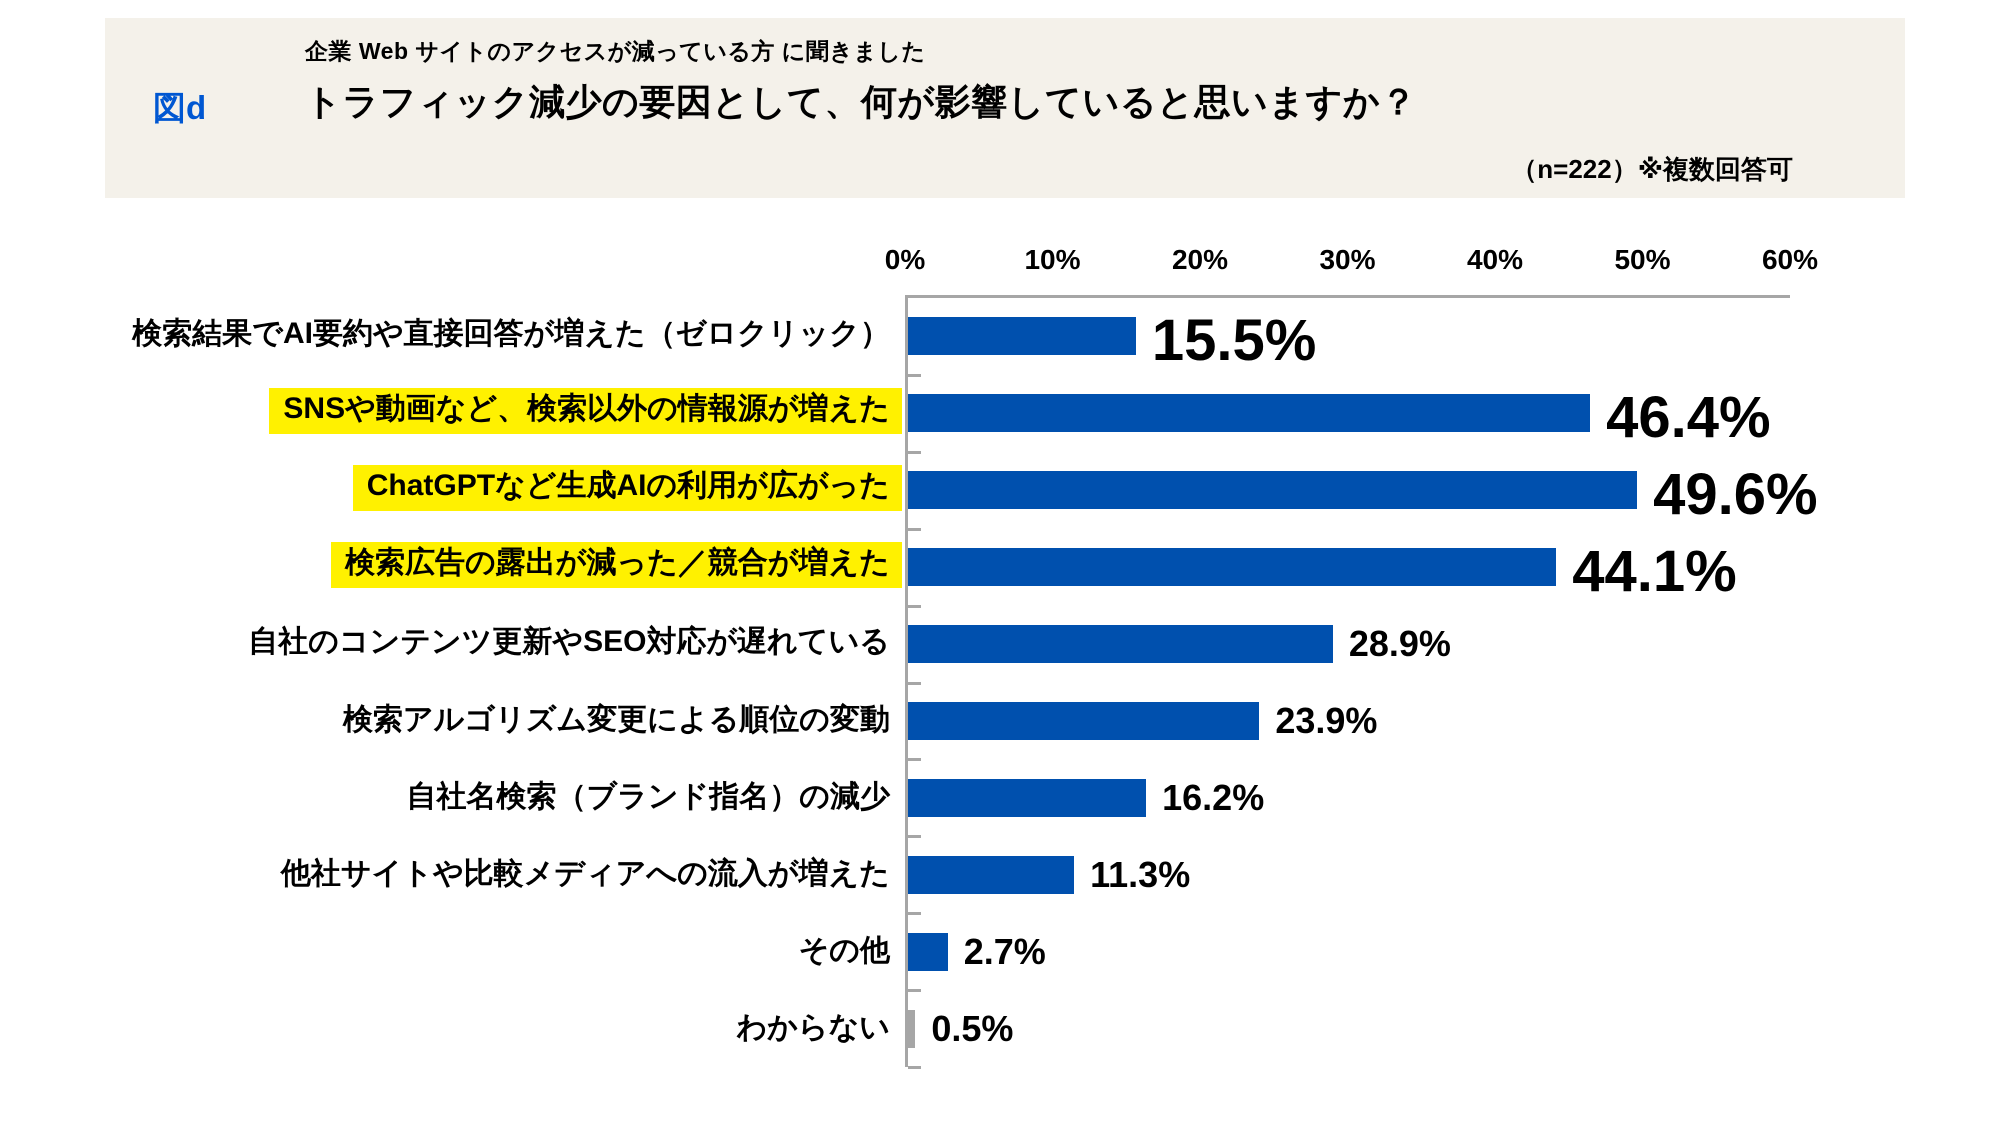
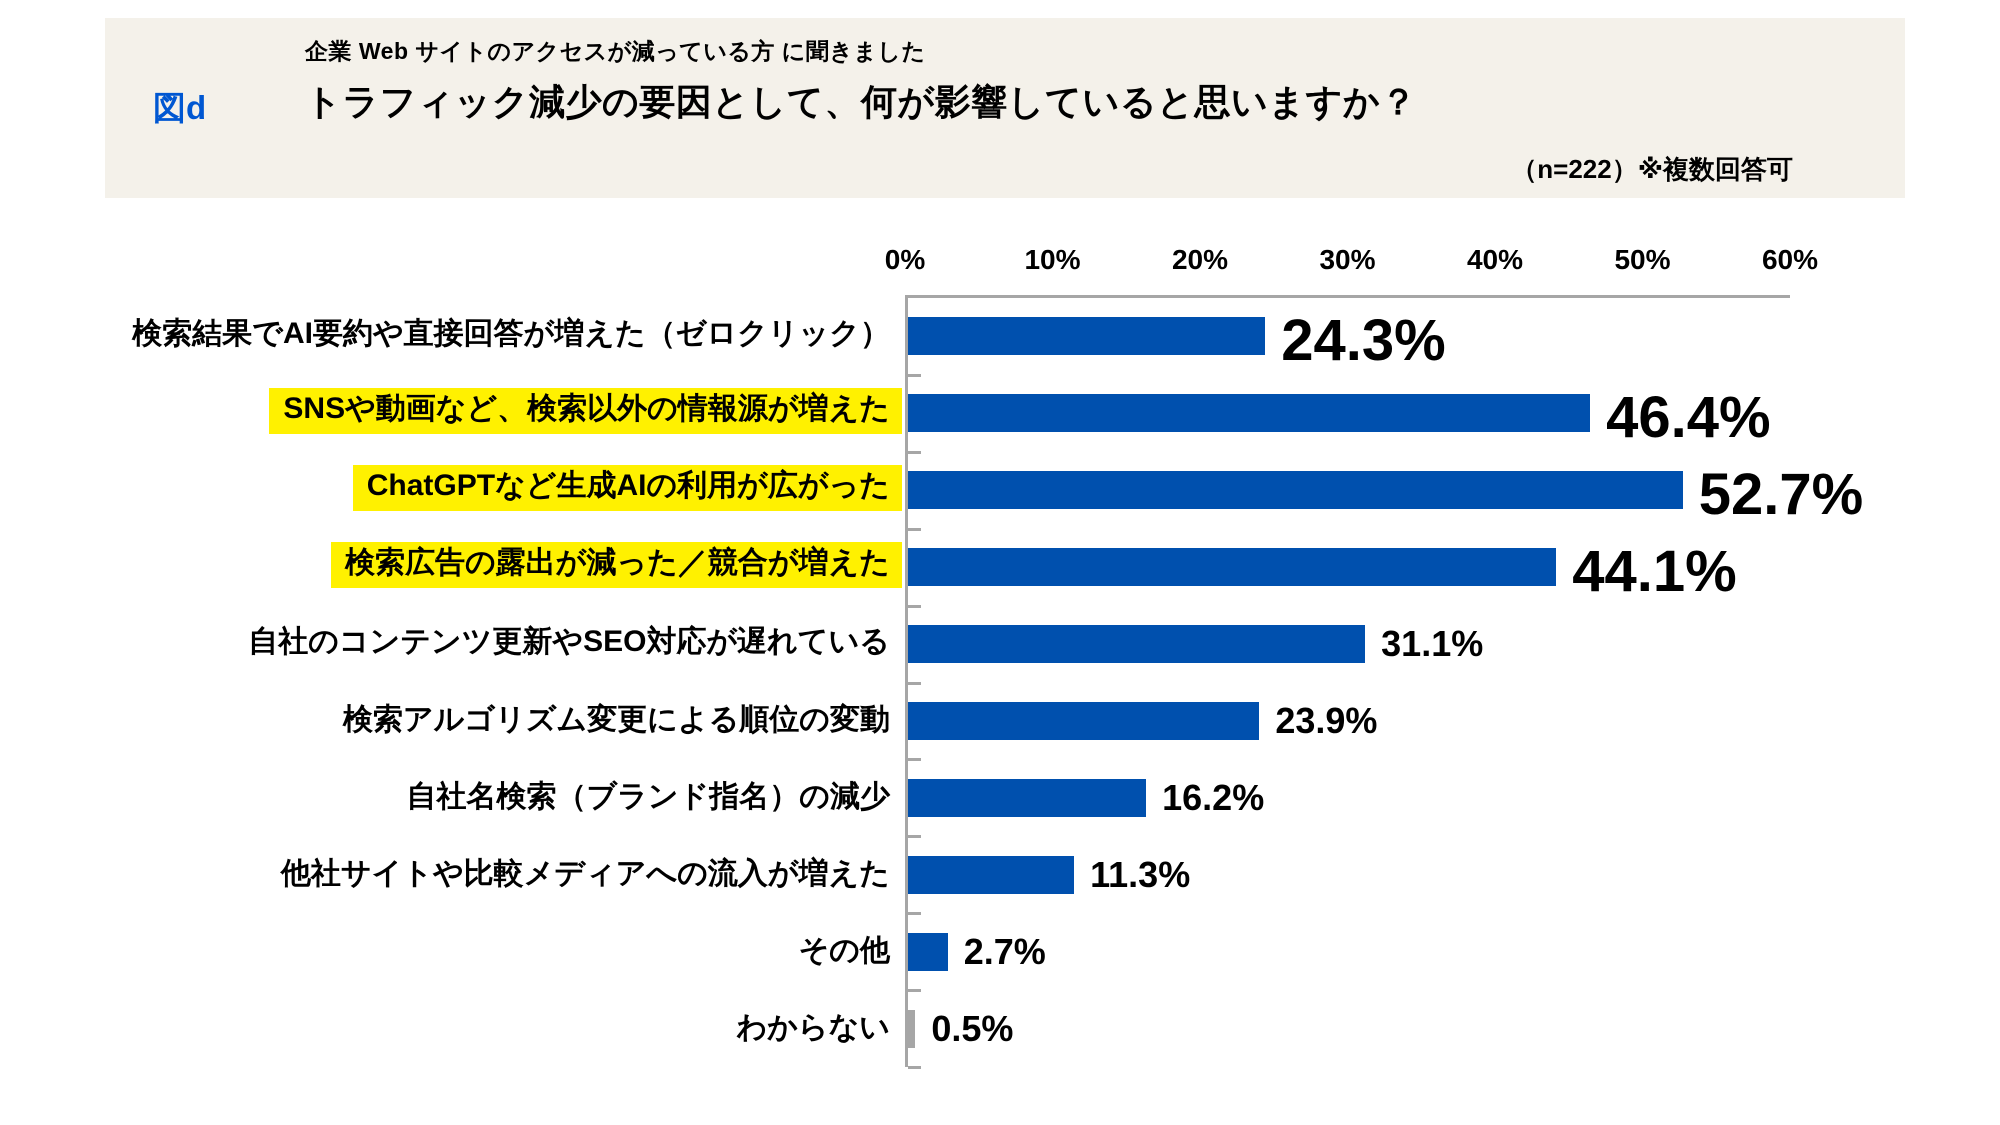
検索結果でAI要約や直接回答が増えた（ゼロクリック）: 15.5% -> 24.3%
ChatGPTなど生成AIの利用が広がった: 49.6% -> 52.7%
自社のコンテンツ更新やSEO対応が遅れている: 28.9% -> 31.1%
